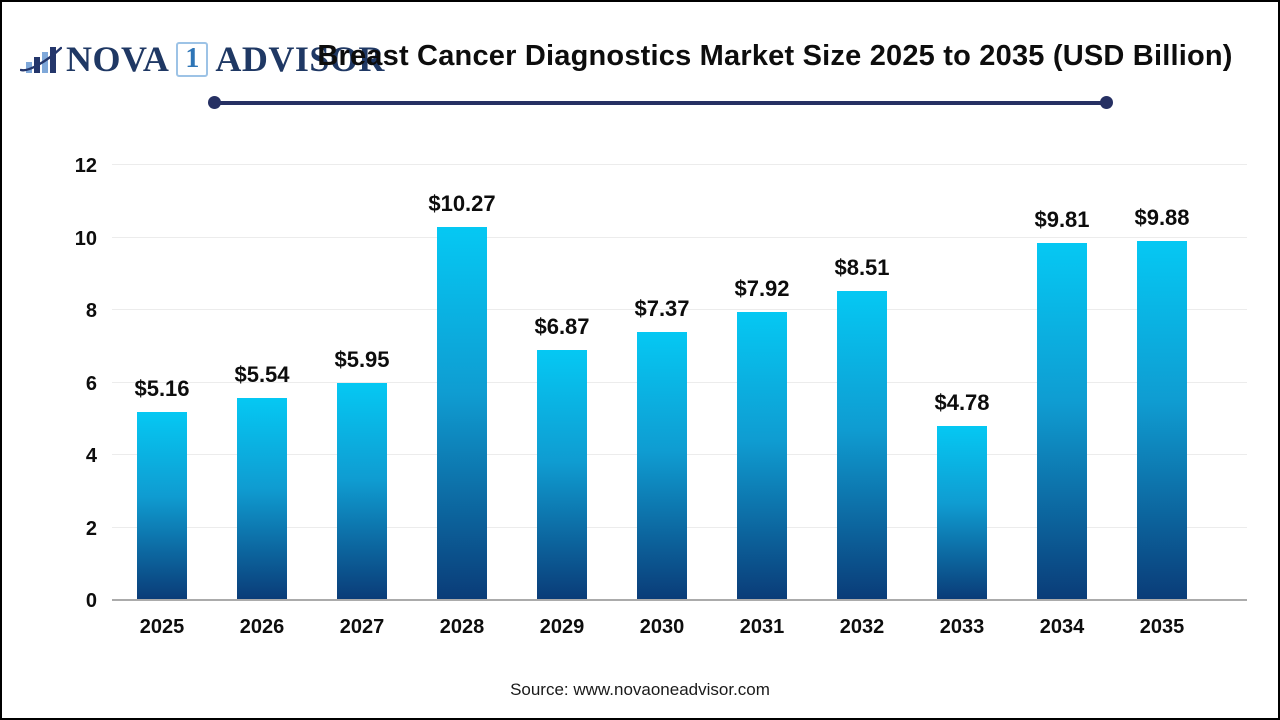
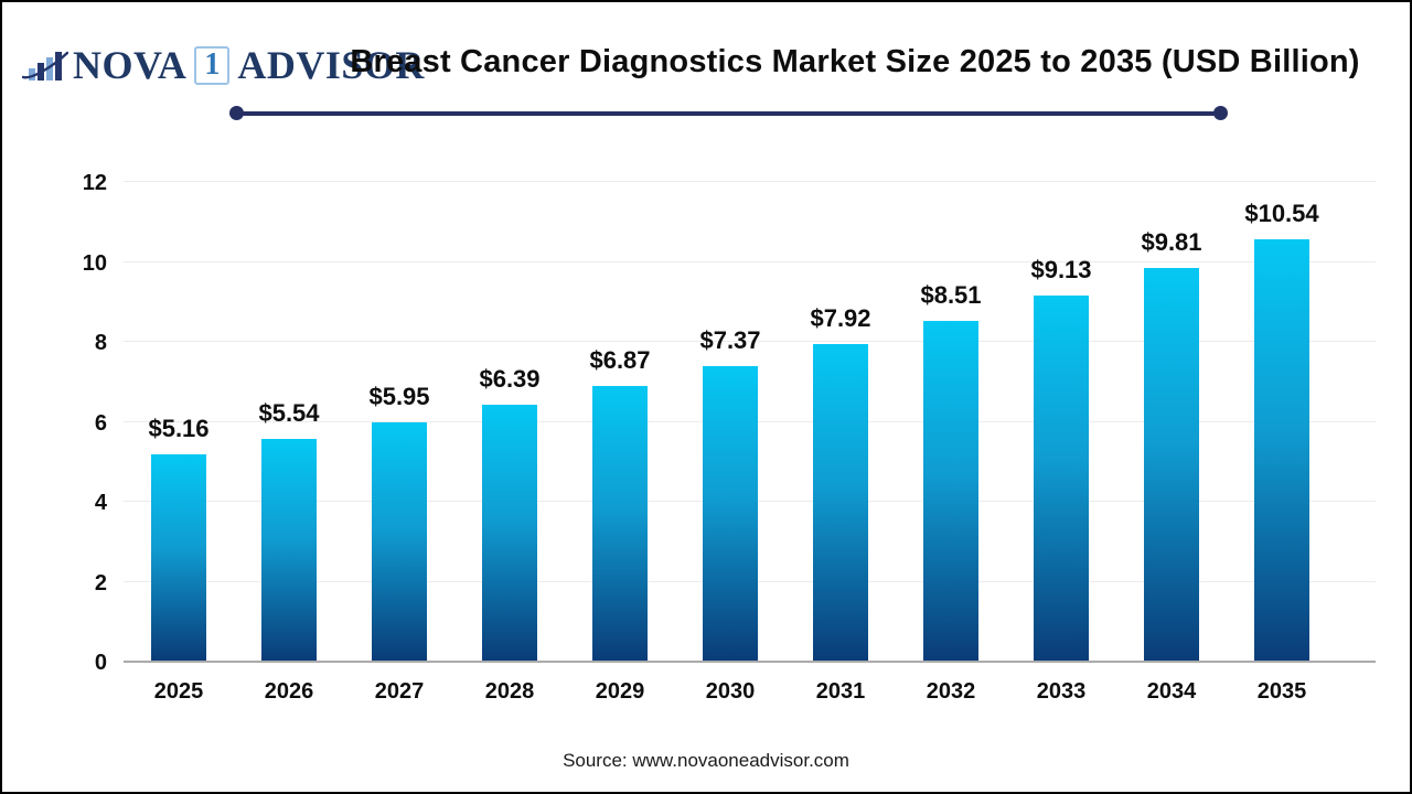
2028: $10.27 -> $6.39
2033: $4.78 -> $9.13
2035: $9.88 -> $10.54
